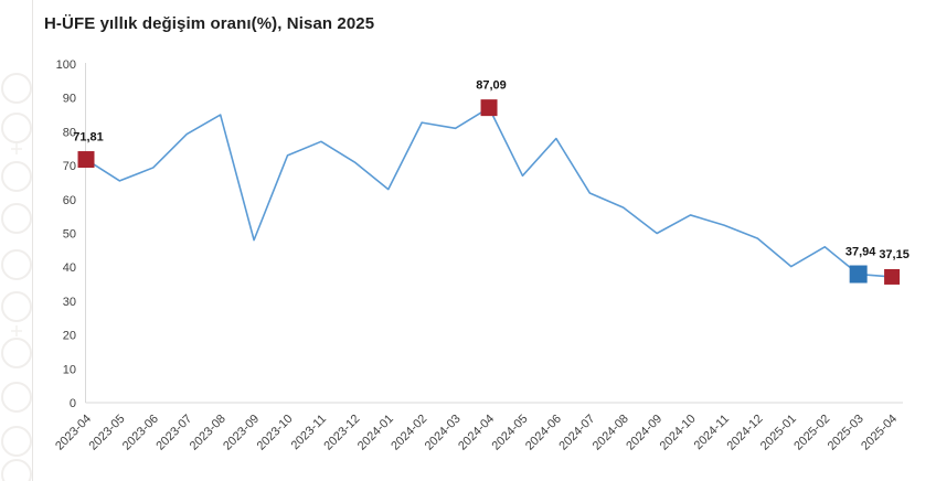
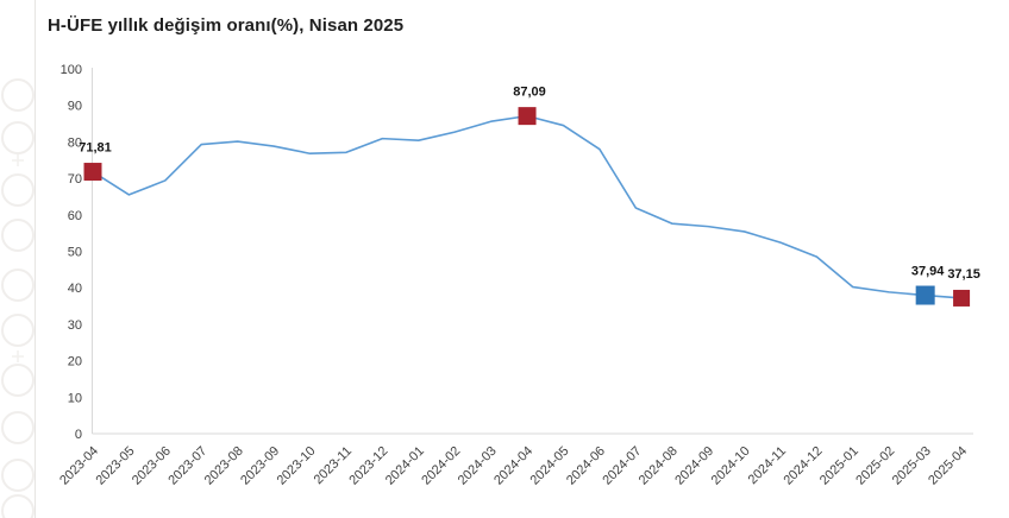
2023-08: 85 -> 80
2023-09: 48 -> 79
2023-10: 73 -> 77
2023-12: 71 -> 81
2024-01: 63 -> 80
2024-03: 81 -> 86
2024-05: 67 -> 84
2024-09: 50 -> 57
2025-02: 46 -> 39
